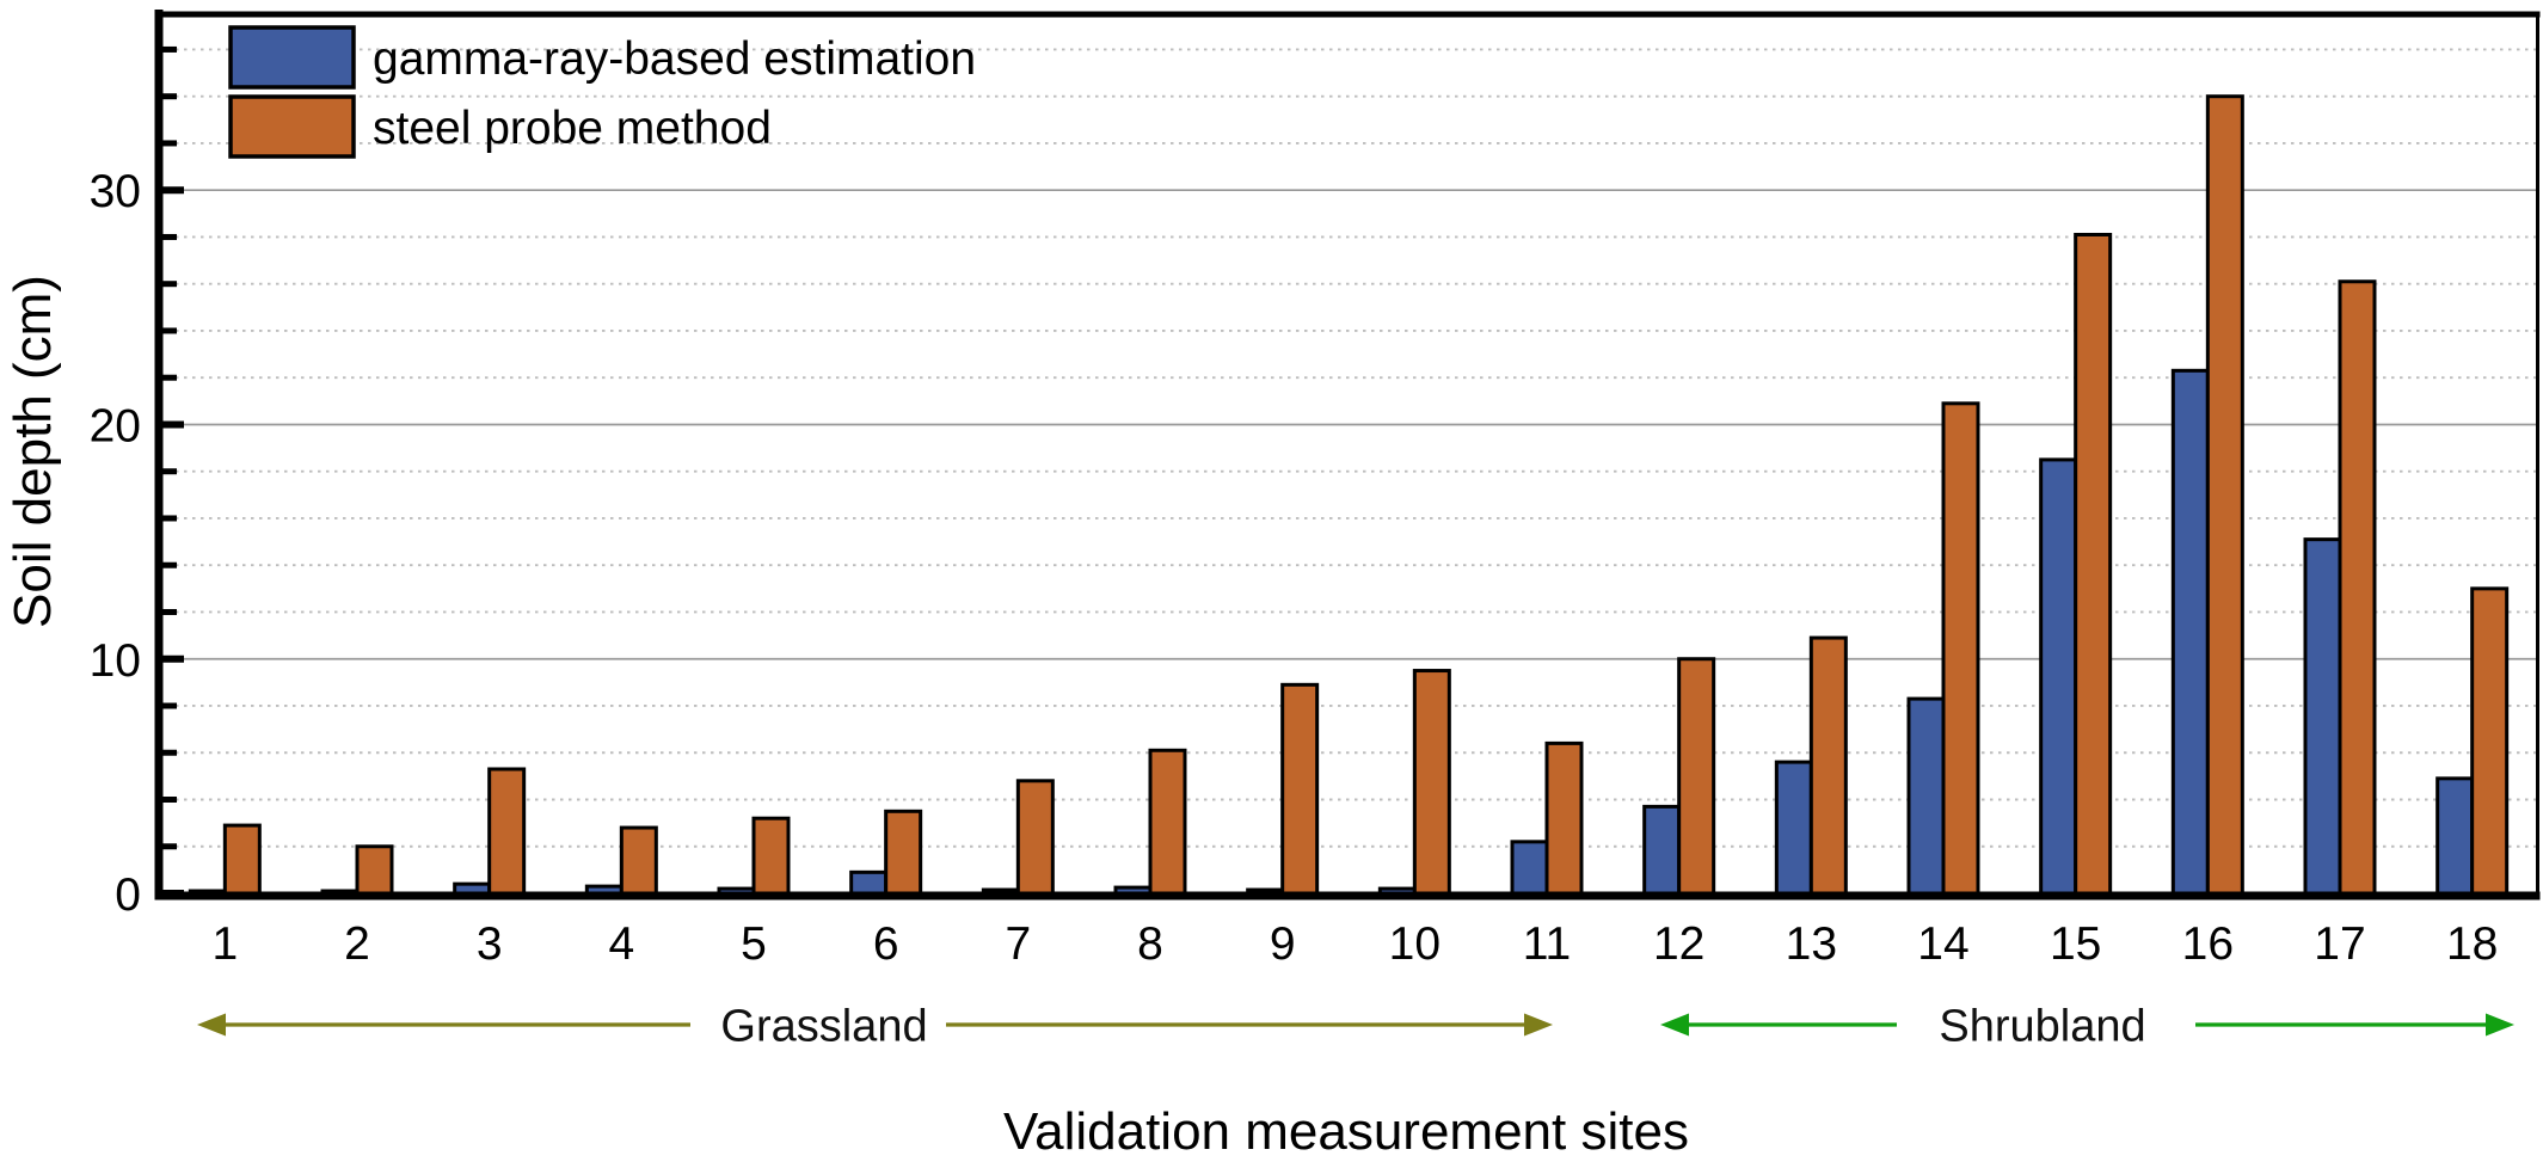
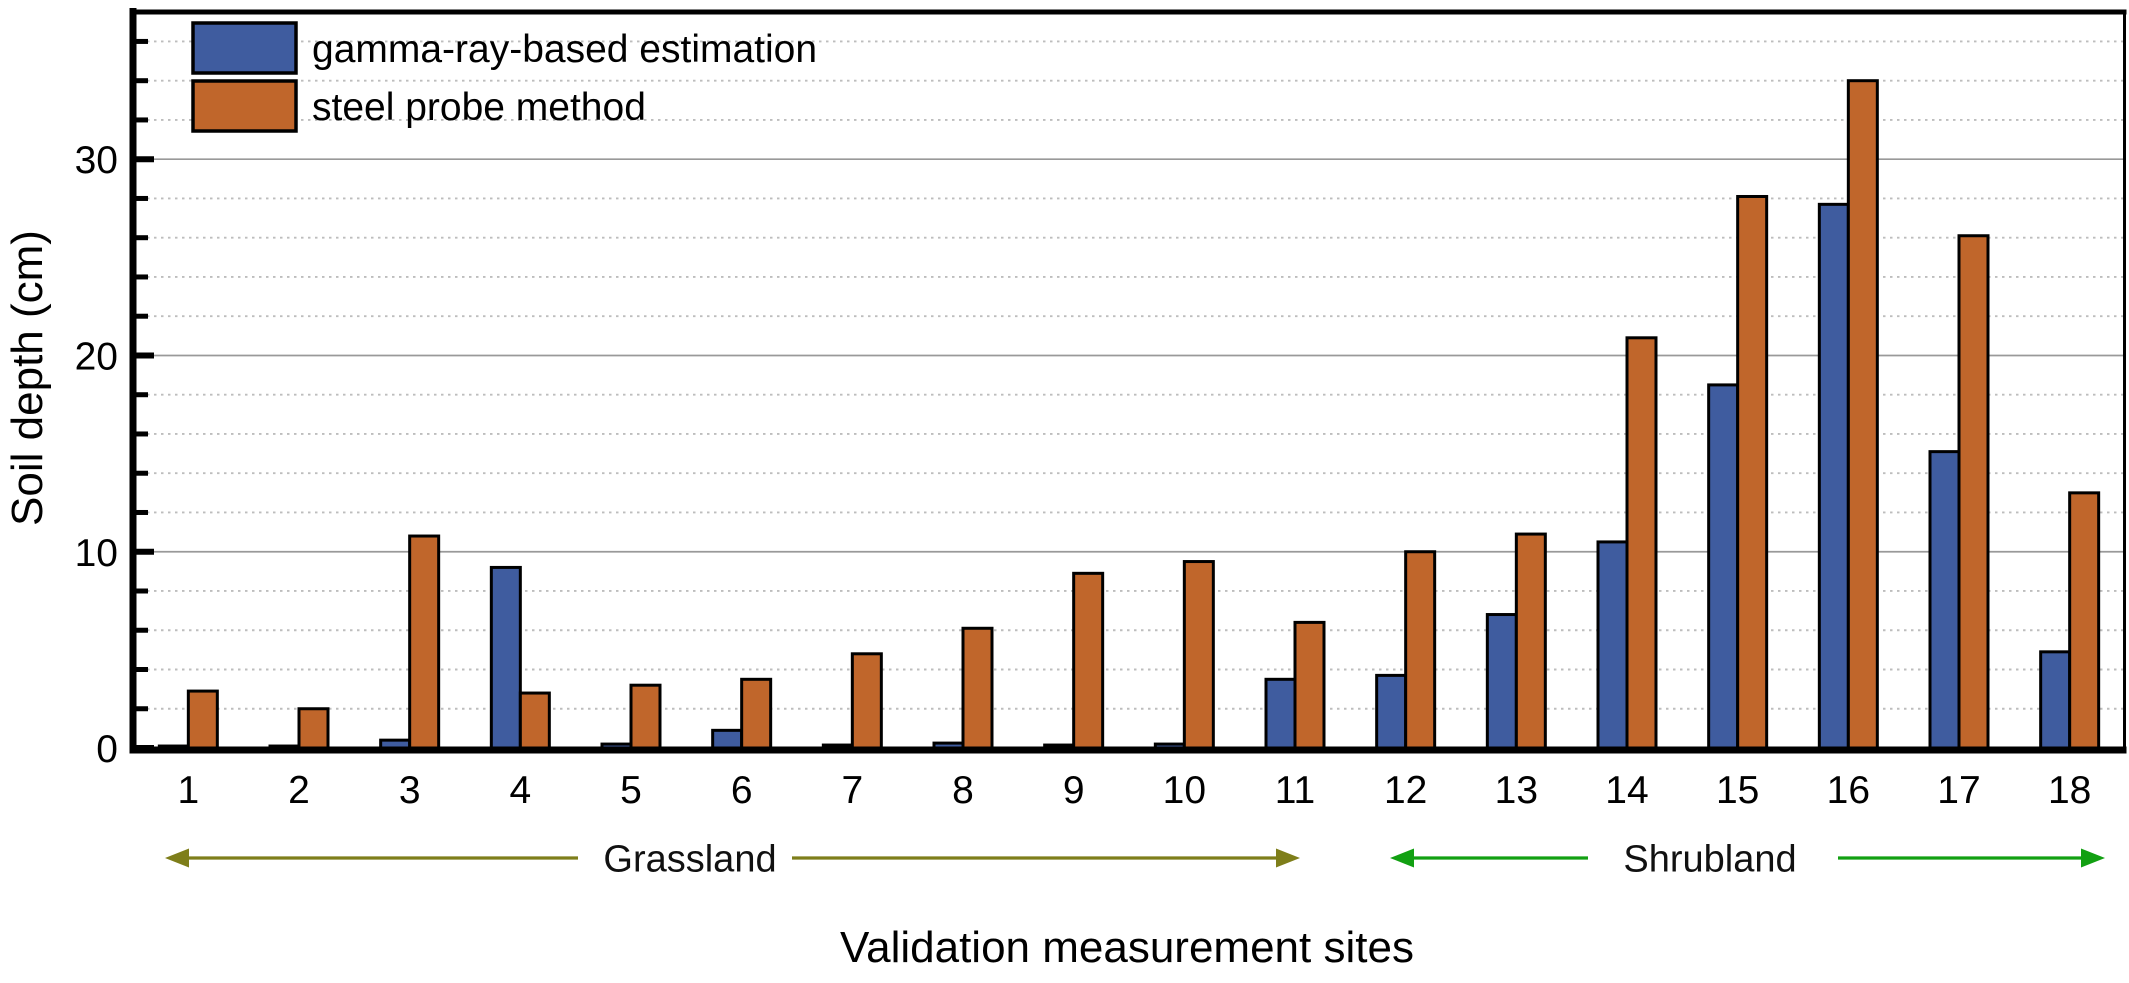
steel probe method/3: 5.3 -> 10.8
gamma-ray-based estimation/4: 0.3 -> 9.2
gamma-ray-based estimation/11: 2.2 -> 3.5
gamma-ray-based estimation/13: 5.6 -> 6.8
gamma-ray-based estimation/14: 8.3 -> 10.5
gamma-ray-based estimation/16: 22.3 -> 27.7
